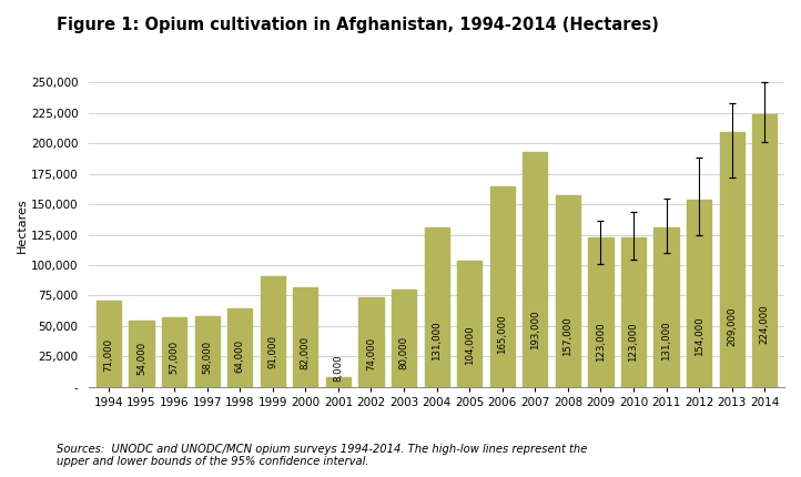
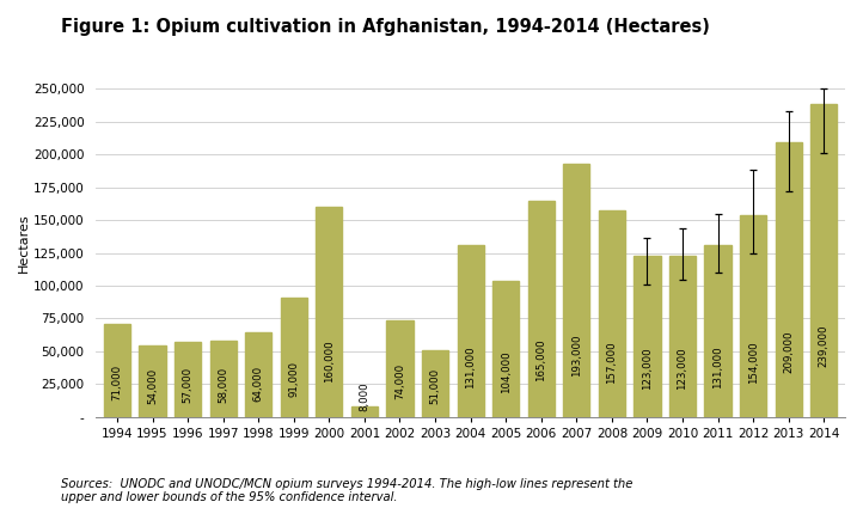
2000: 82,000 -> 160,000
2003: 80,000 -> 51,000
2014: 224,000 -> 239,000
